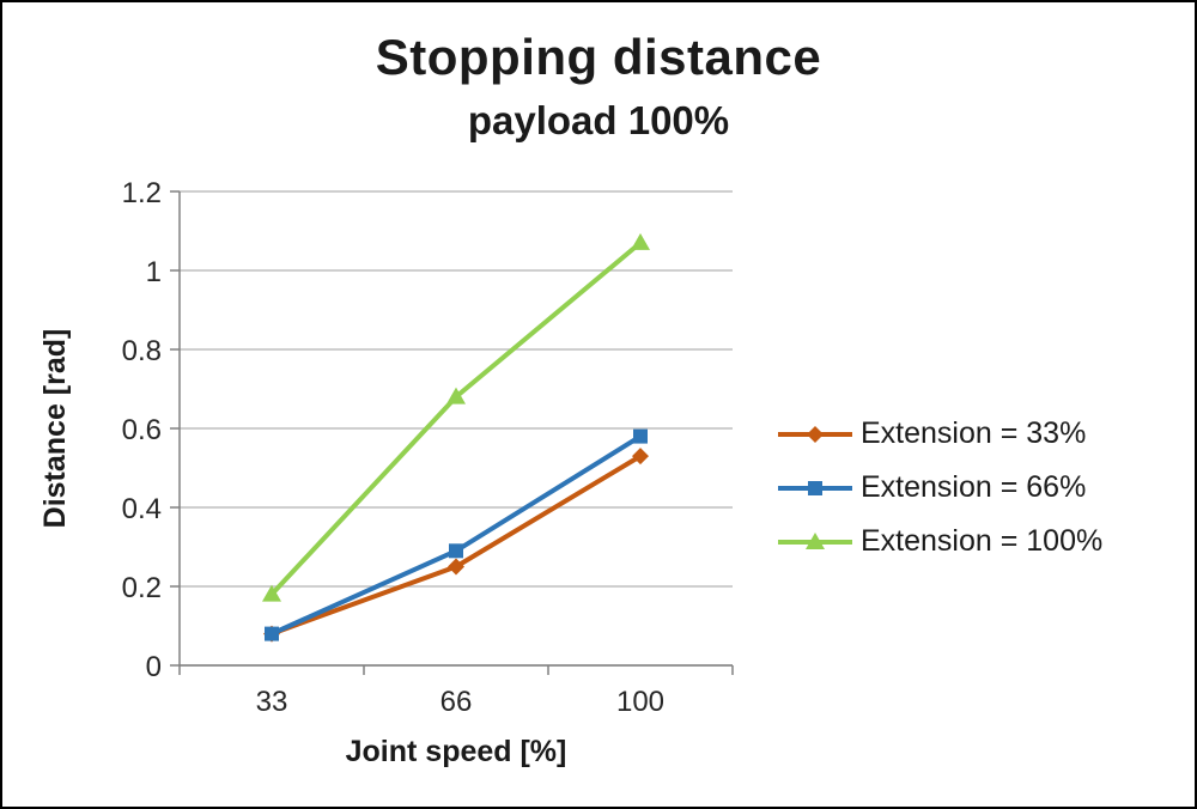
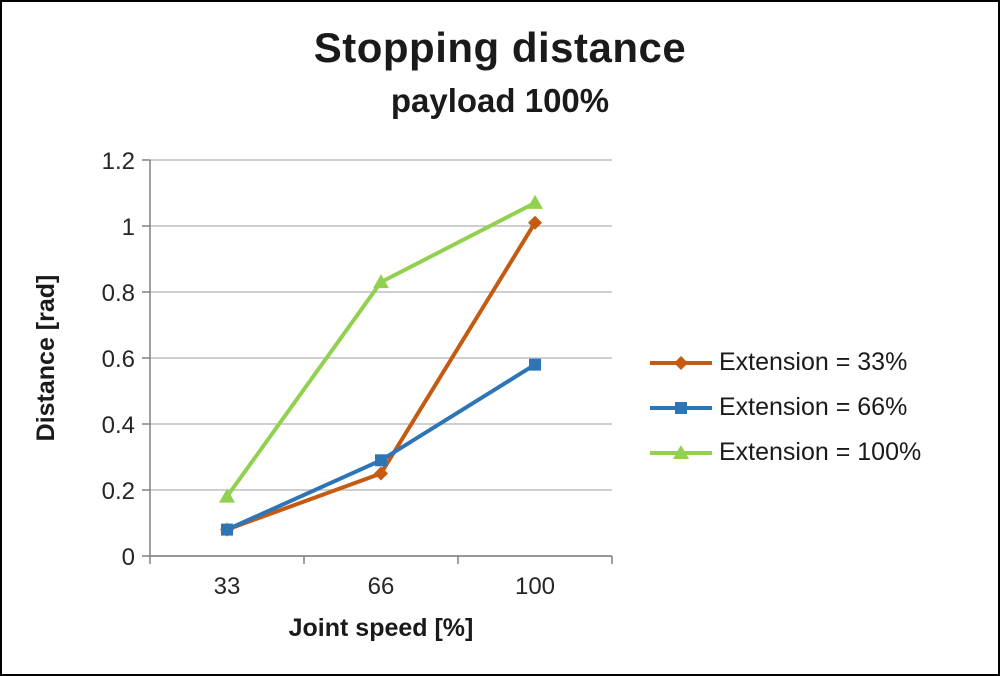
Extension = 100%/66: 0.68 -> 0.83
Extension = 33%/100: 0.53 -> 1.01
